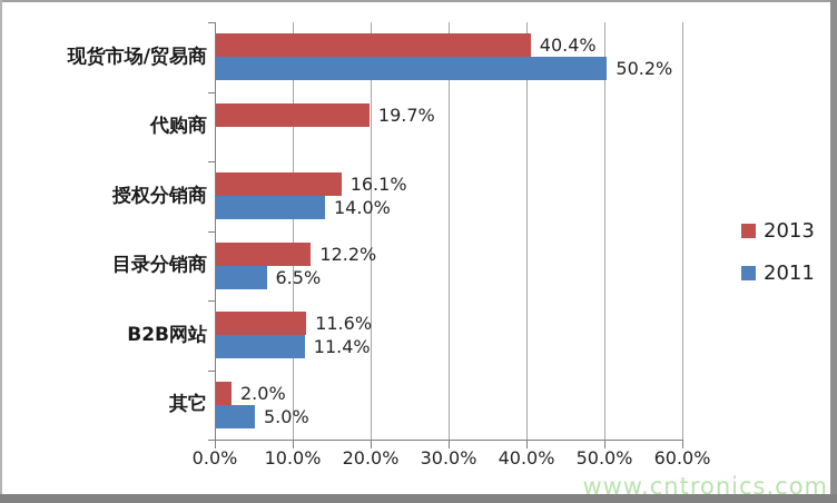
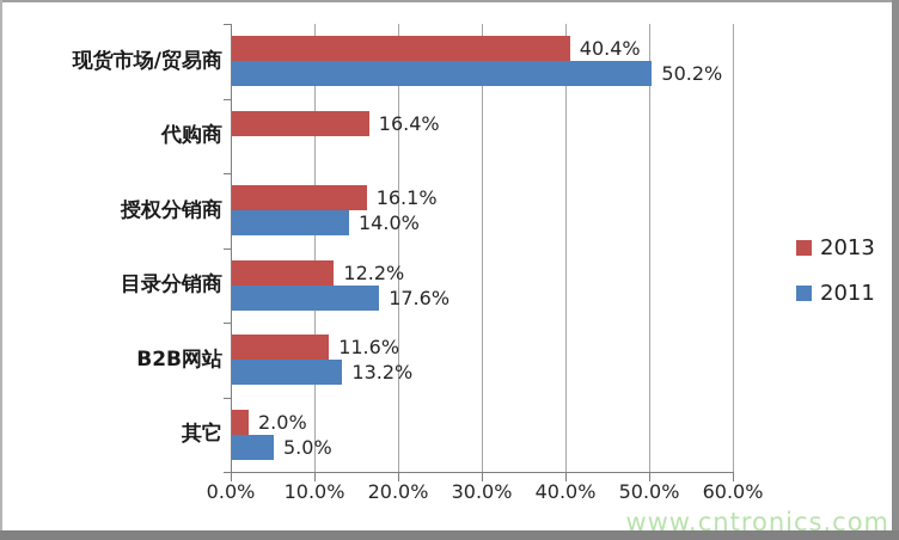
2013/代购商: 19.7% -> 16.4%
2011/目录分销商: 6.5% -> 17.6%
2011/B2B网站: 11.4% -> 13.2%
